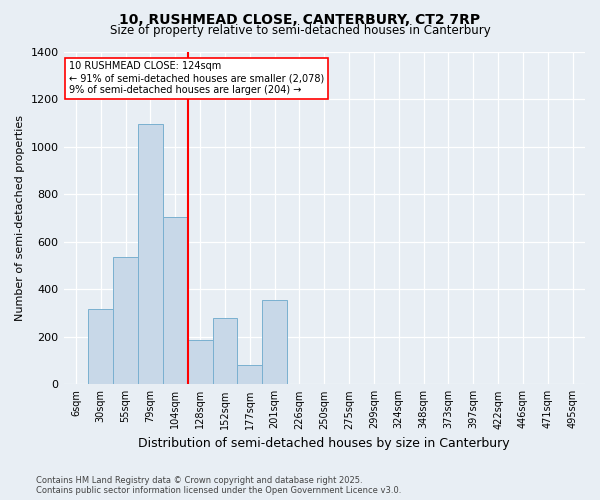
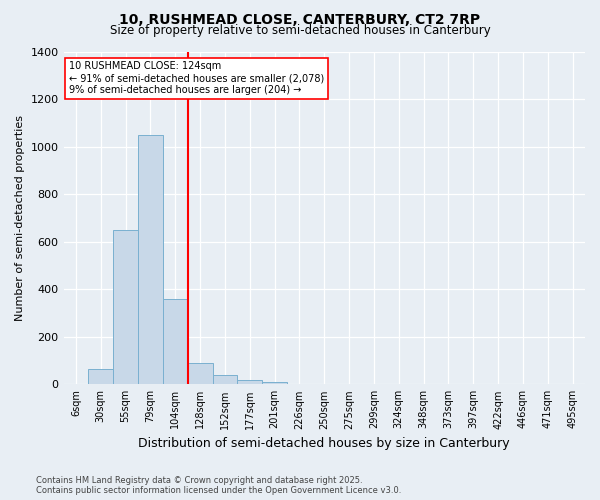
30sqm: 315 -> 65
55sqm: 535 -> 650
79sqm: 1095 -> 1050
104sqm: 705 -> 360
128sqm: 185 -> 90
152sqm: 280 -> 40
177sqm: 80 -> 20
201sqm: 355 -> 8
